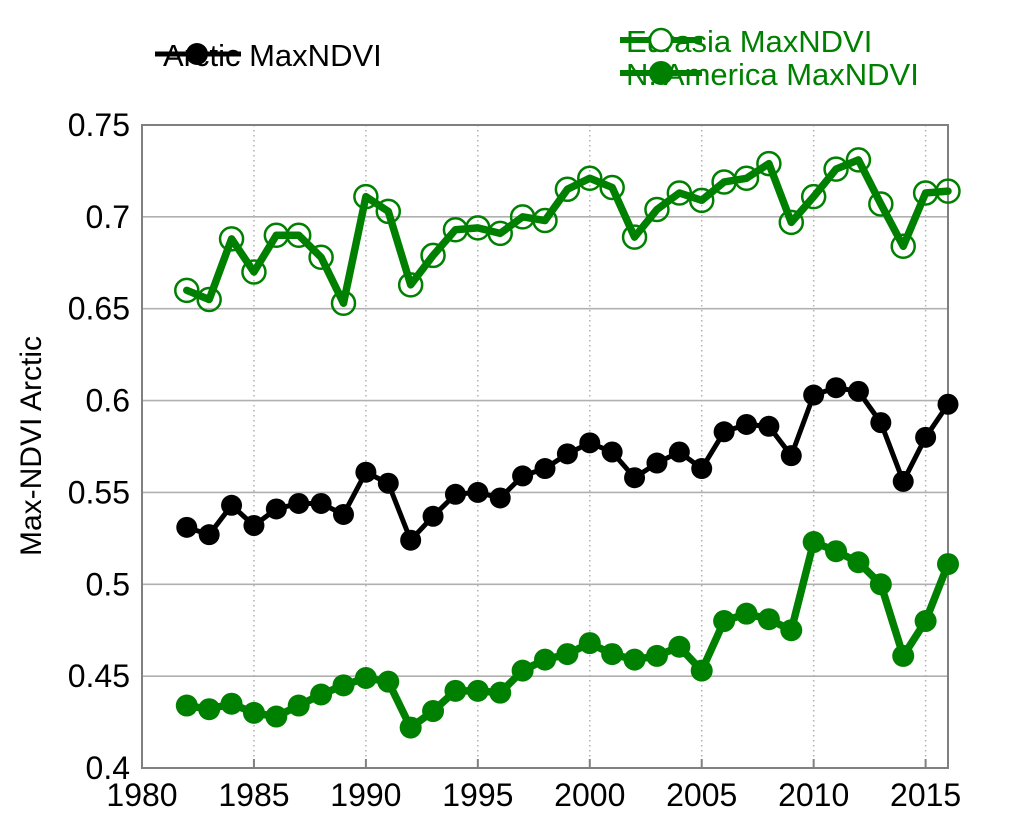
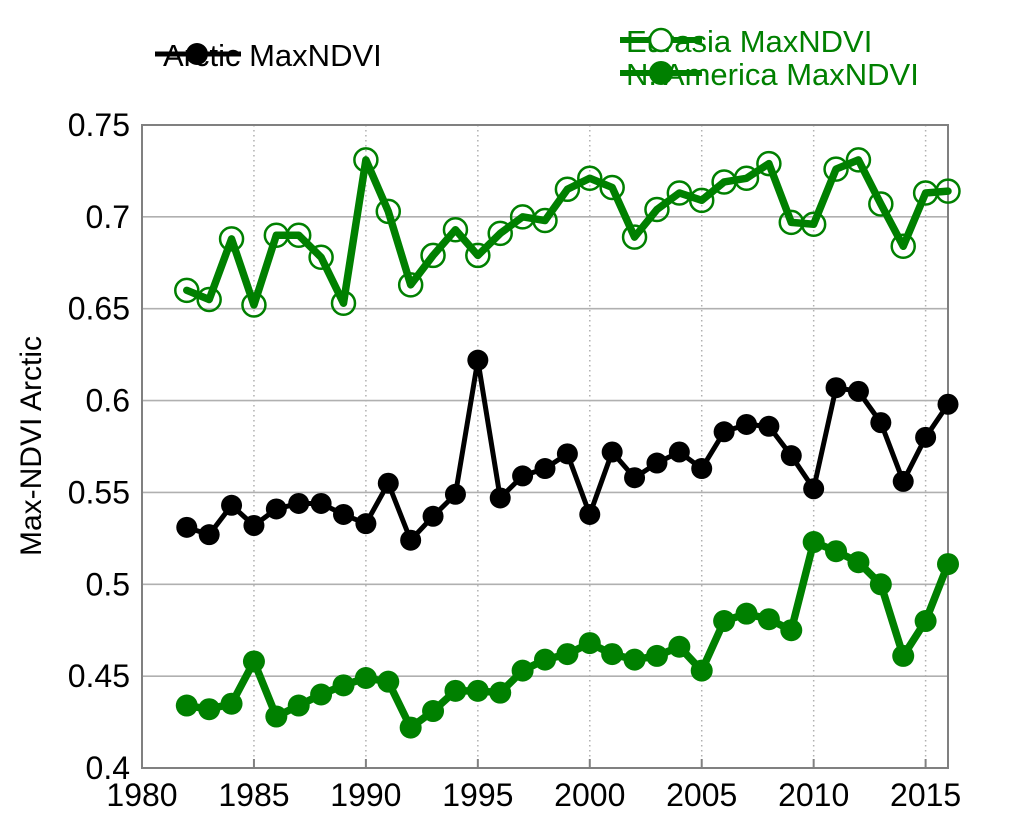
Eurasia MaxNDVI/1985: 0.670 -> 0.652
N. America MaxNDVI/1985: 0.430 -> 0.458
Eurasia MaxNDVI/1990: 0.711 -> 0.731
Arctic MaxNDVI/1990: 0.561 -> 0.533
Eurasia MaxNDVI/1995: 0.694 -> 0.679
Arctic MaxNDVI/1995: 0.550 -> 0.622
Arctic MaxNDVI/2000: 0.577 -> 0.538
Eurasia MaxNDVI/2010: 0.711 -> 0.696
Arctic MaxNDVI/2010: 0.603 -> 0.552
